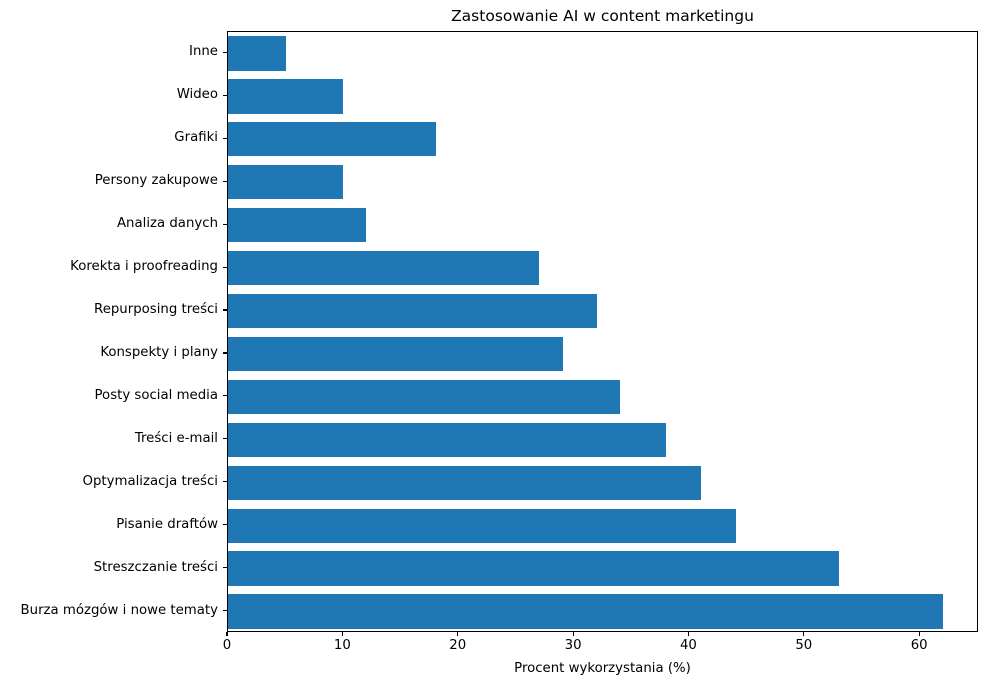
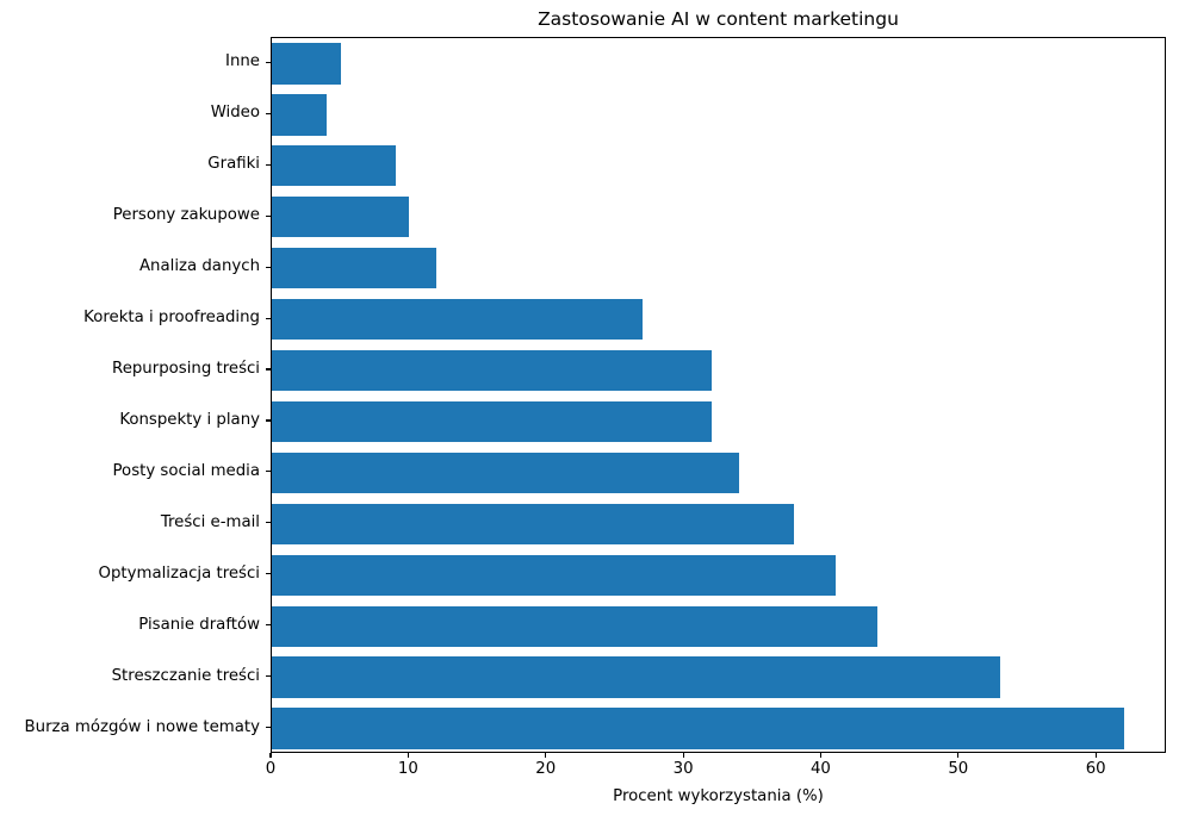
Konspekty i plany: 29 -> 32
Grafiki: 18 -> 9
Wideo: 10 -> 4
